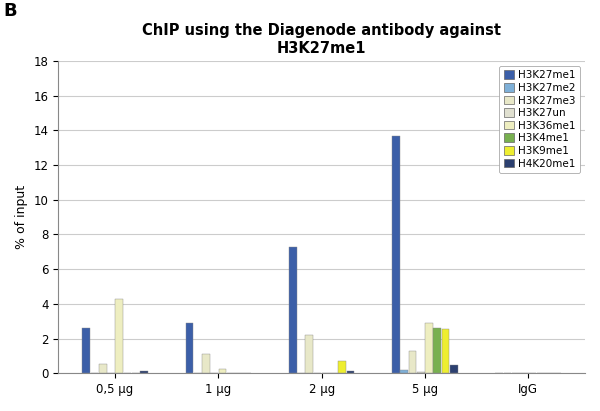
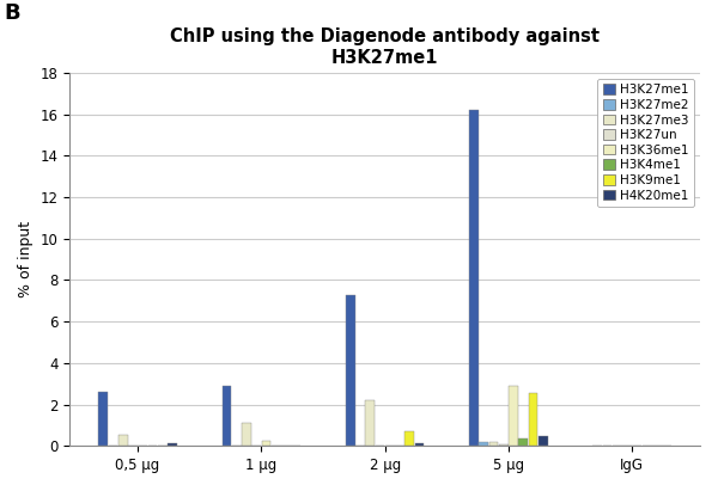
H3K36me1/0,5 μg: 4.3 -> 0.0
H3K27me1/5 μg: 13.7 -> 16.2
H3K27me3/5 μg: 1.3 -> 0.2
H3K4me1/5 μg: 2.6 -> 0.3
